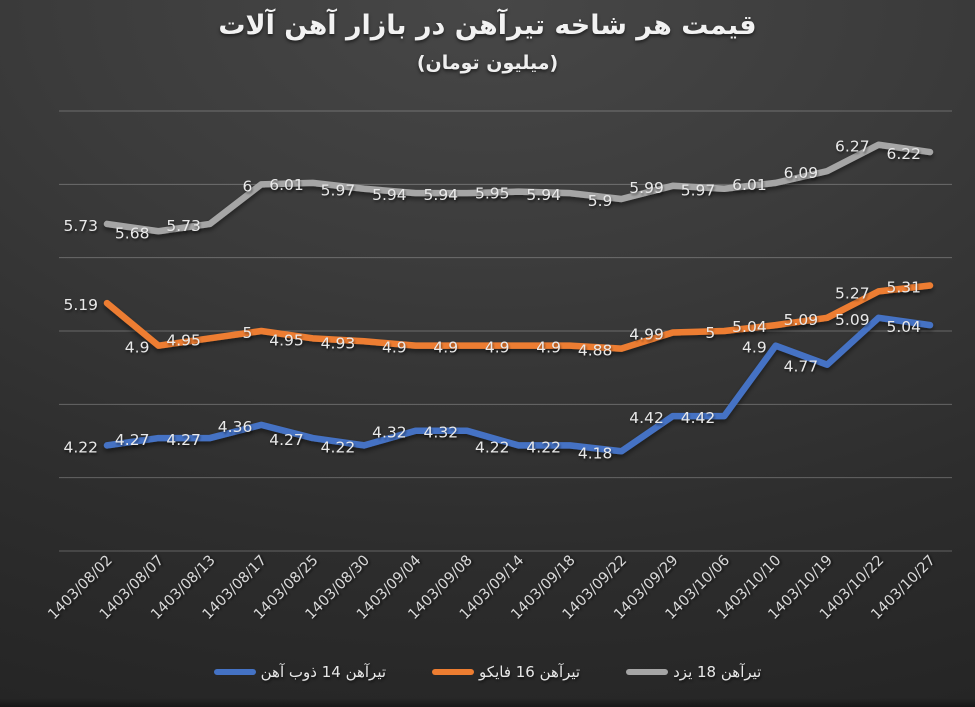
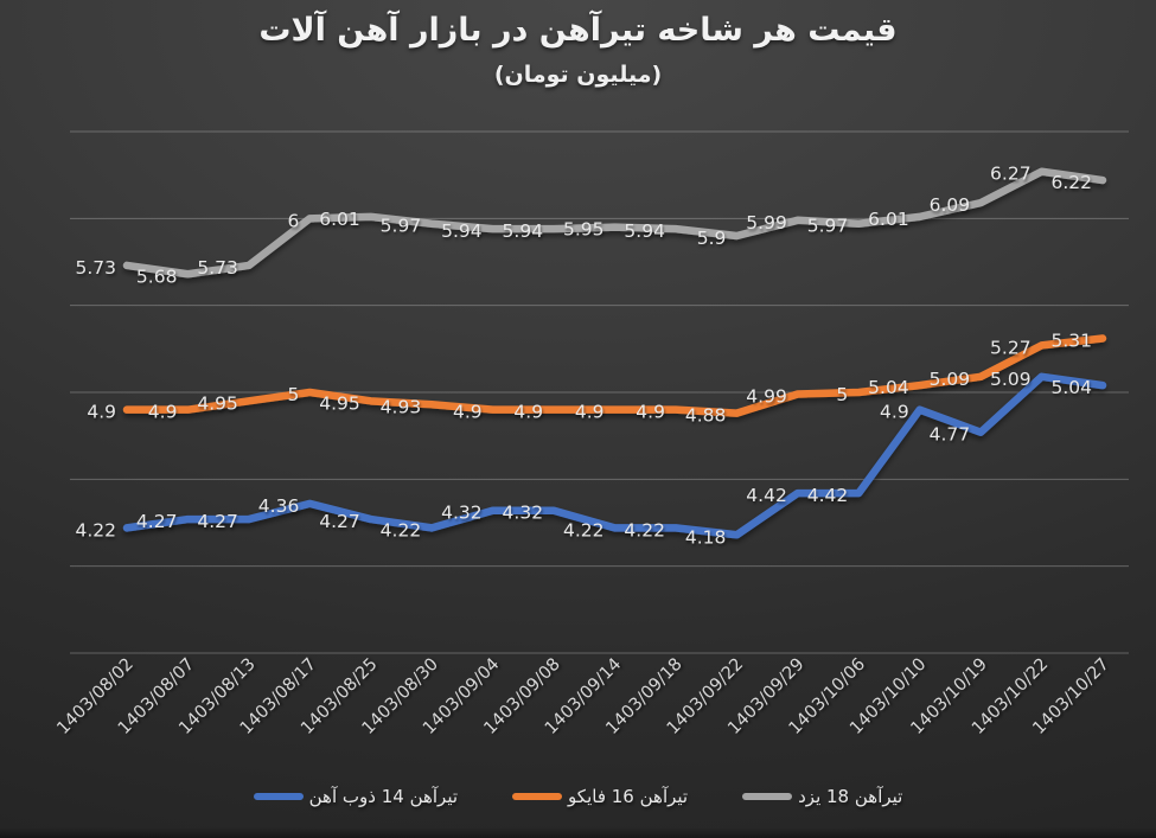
تیرآهن 16 فایکو/1403/08/02: 5.19 -> 4.9
